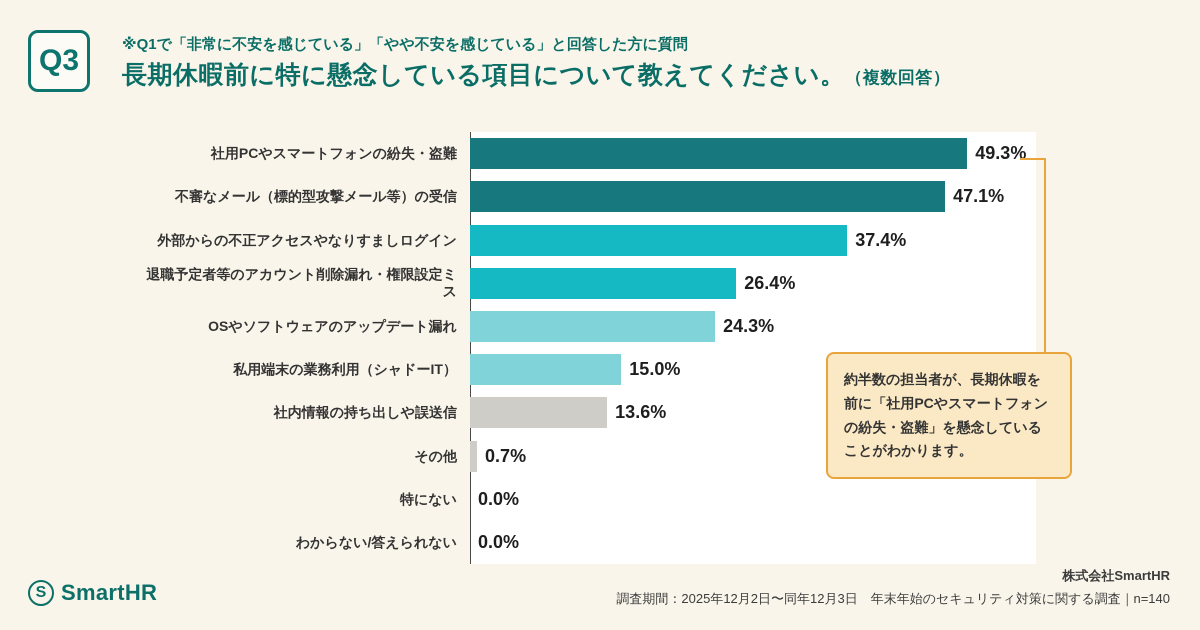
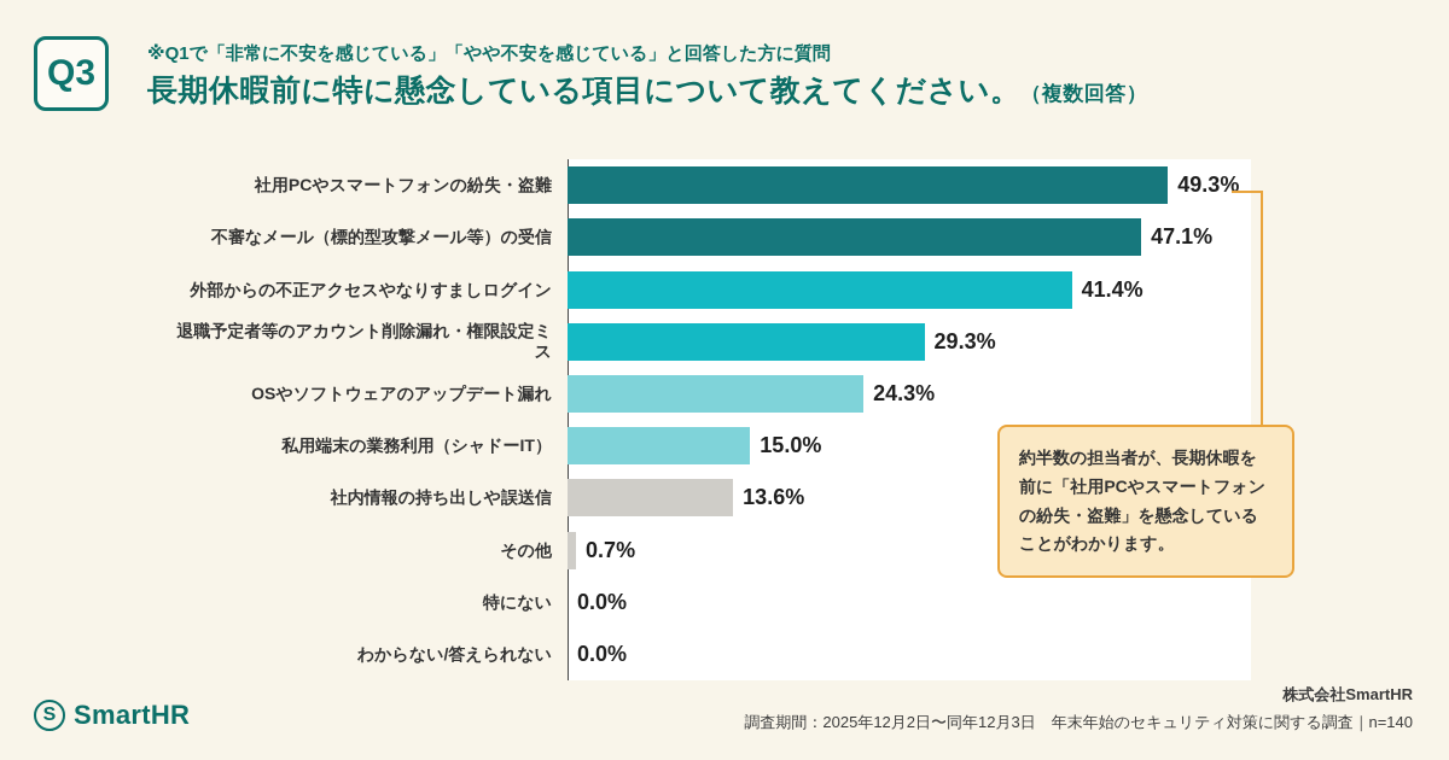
外部からの不正アクセスやなりすましログイン: 37.4% -> 41.4%
退職予定者等のアカウント削除漏れ・権限設定ミス: 26.4% -> 29.3%
